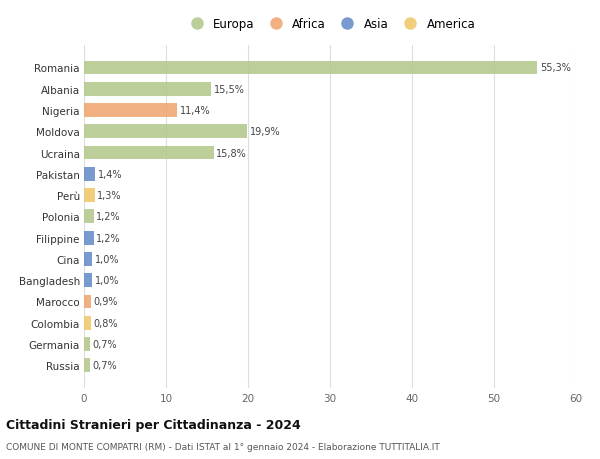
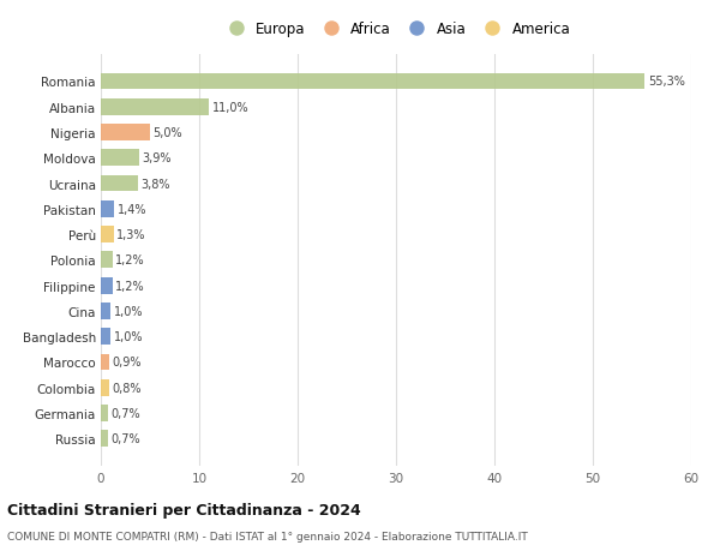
Albania: 15,5% -> 11,0%
Nigeria: 11,4% -> 5,0%
Moldova: 19,9% -> 3,9%
Ucraina: 15,8% -> 3,8%
